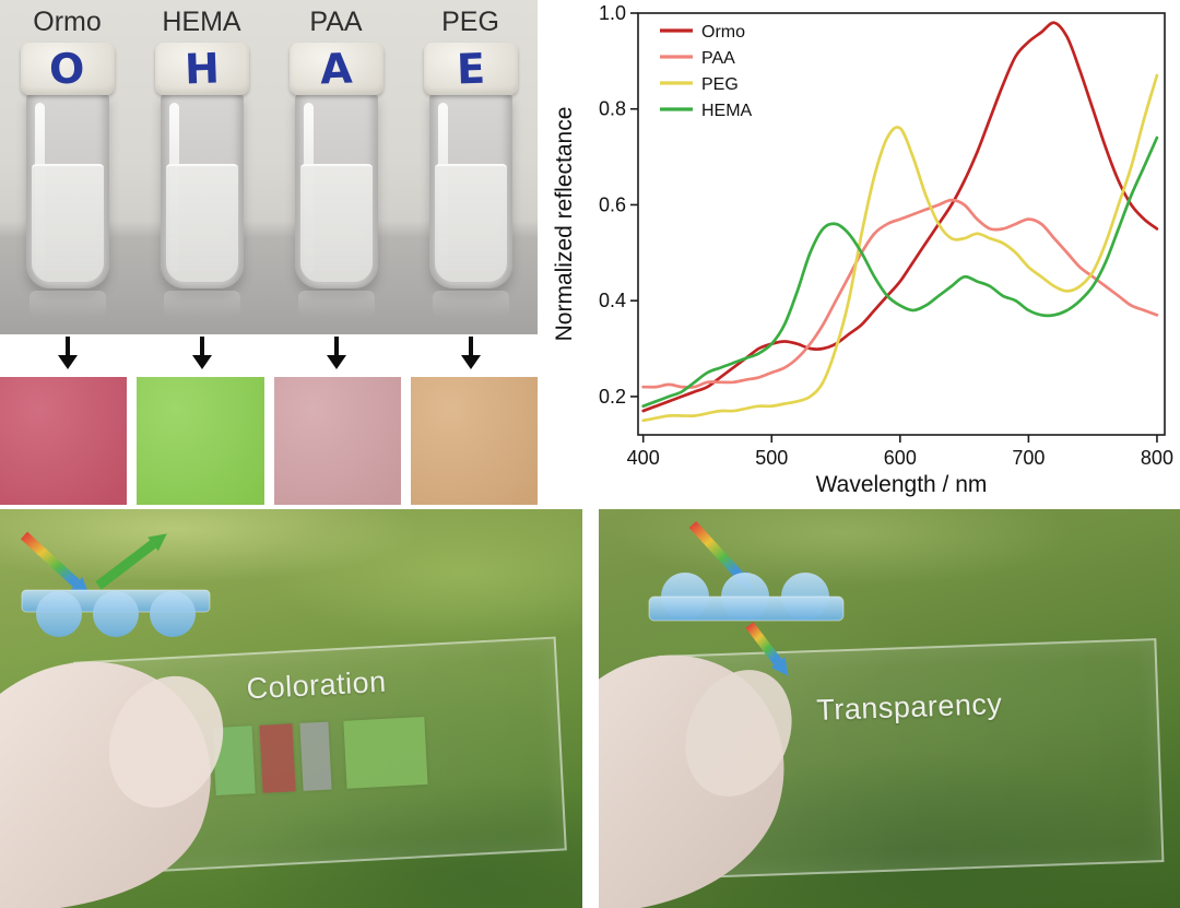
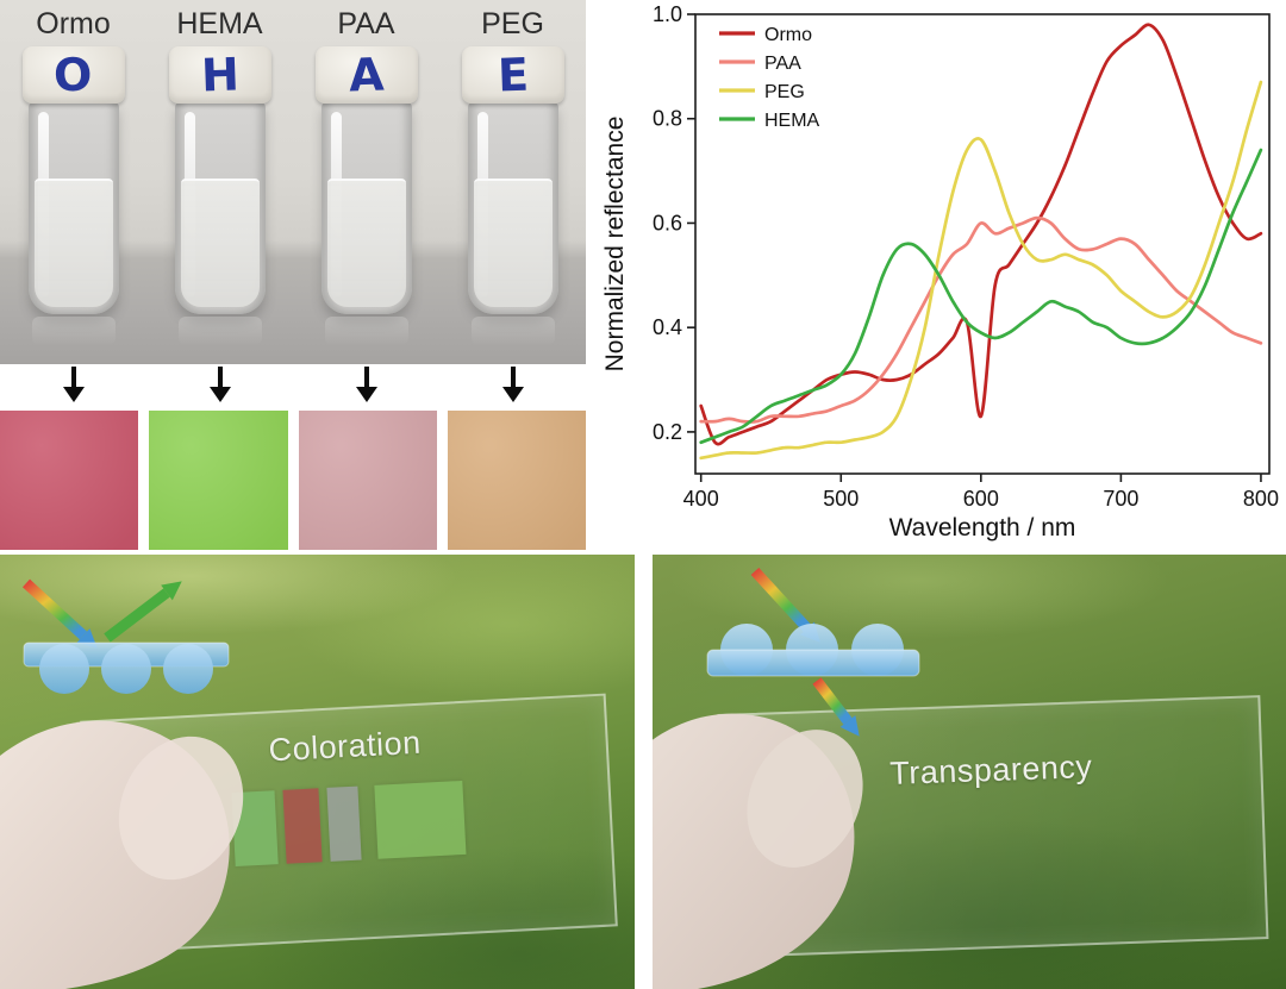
Ormo/400: 0.17 -> 0.25
Ormo/600: 0.44 -> 0.23
PAA/600: 0.57 -> 0.60
Ormo/800: 0.55 -> 0.58
